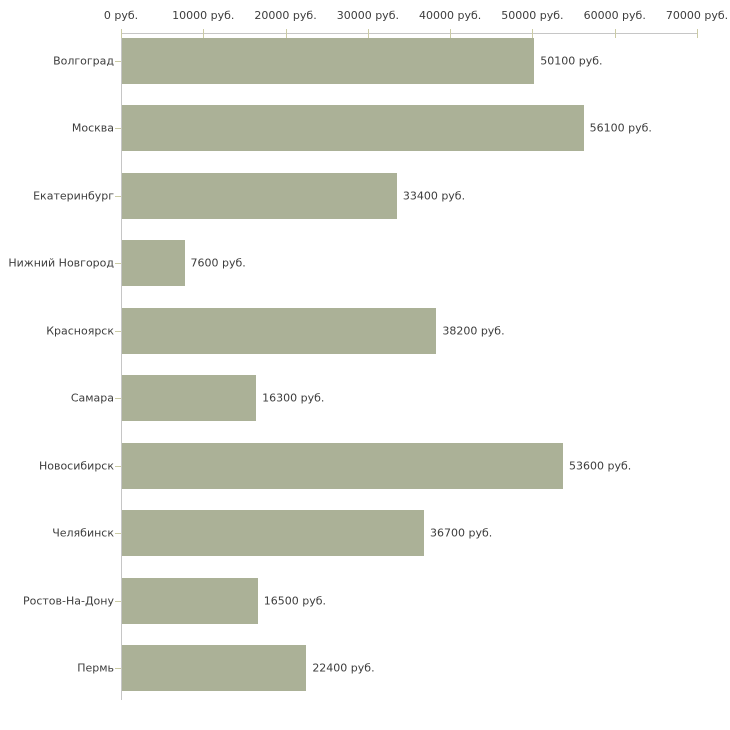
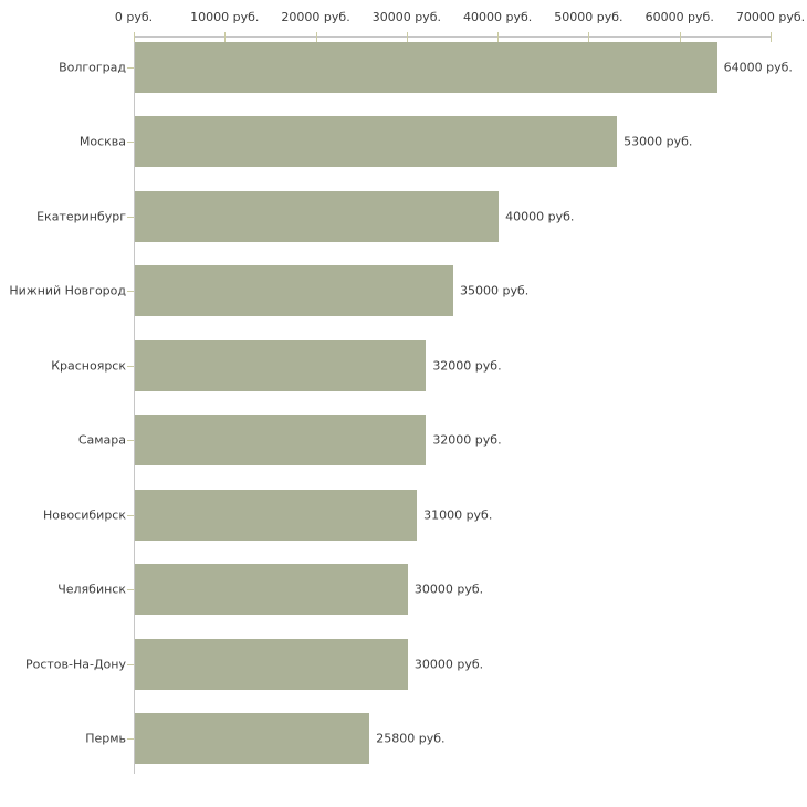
Волгоград: 50100 -> 64000
Москва: 56100 -> 53000
Екатеринбург: 33400 -> 40000
Нижний Новгород: 7600 -> 35000
Красноярск: 38200 -> 32000
Самара: 16300 -> 32000
Новосибирск: 53600 -> 31000
Челябинск: 36700 -> 30000
Ростов-На-Дону: 16500 -> 30000
Пермь: 22400 -> 25800
